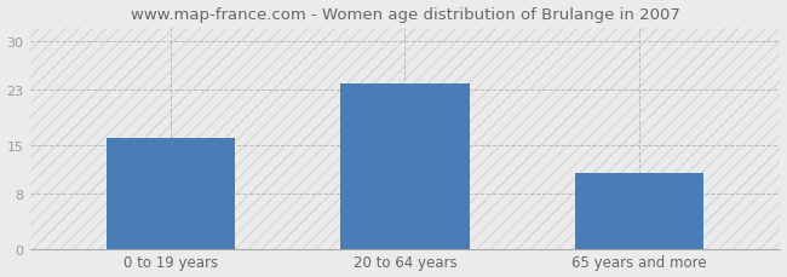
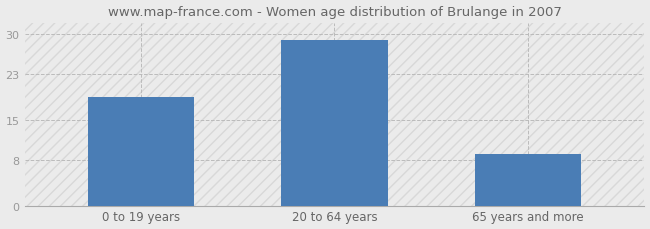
0 to 19 years: 16 -> 19
20 to 64 years: 24 -> 29
65 years and more: 11 -> 9
